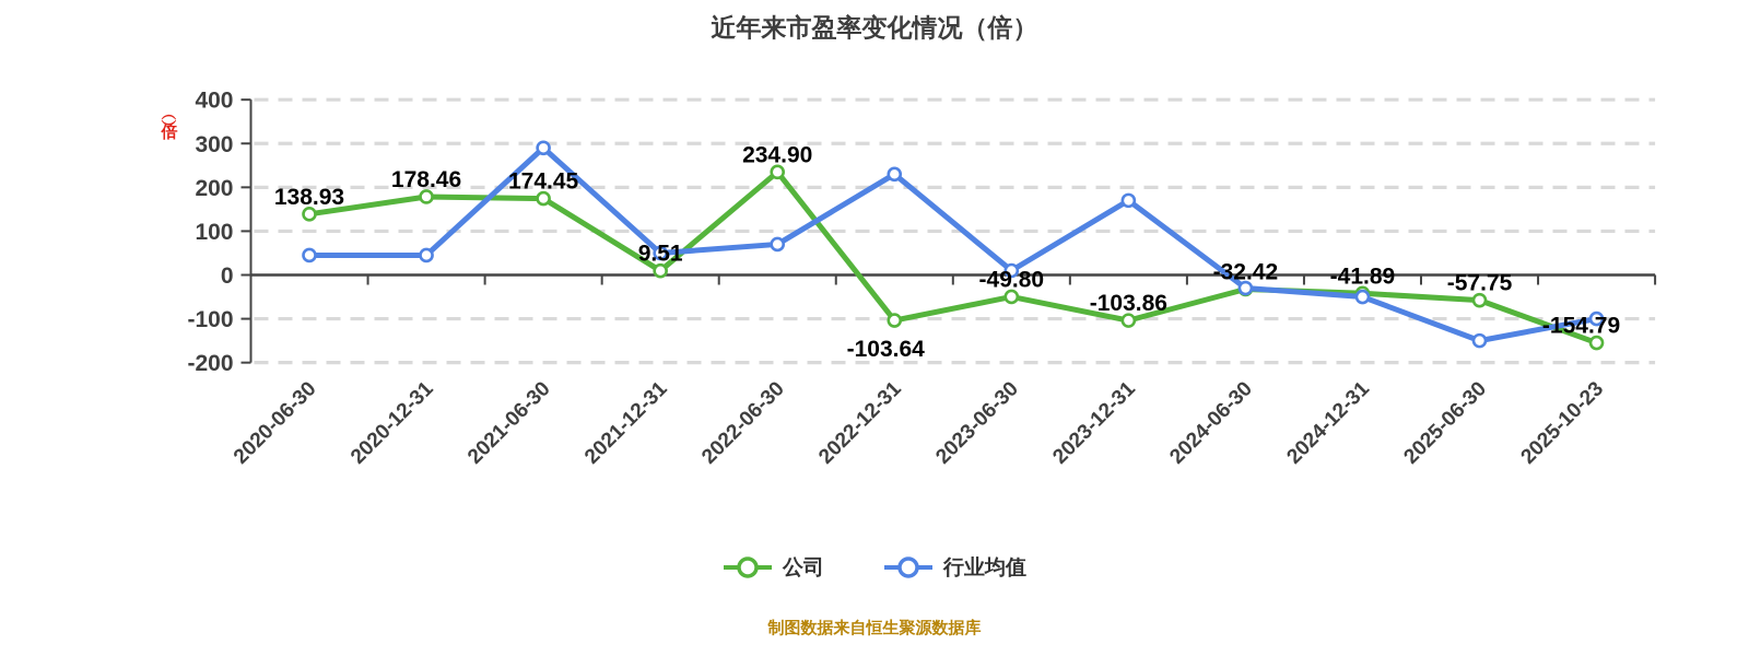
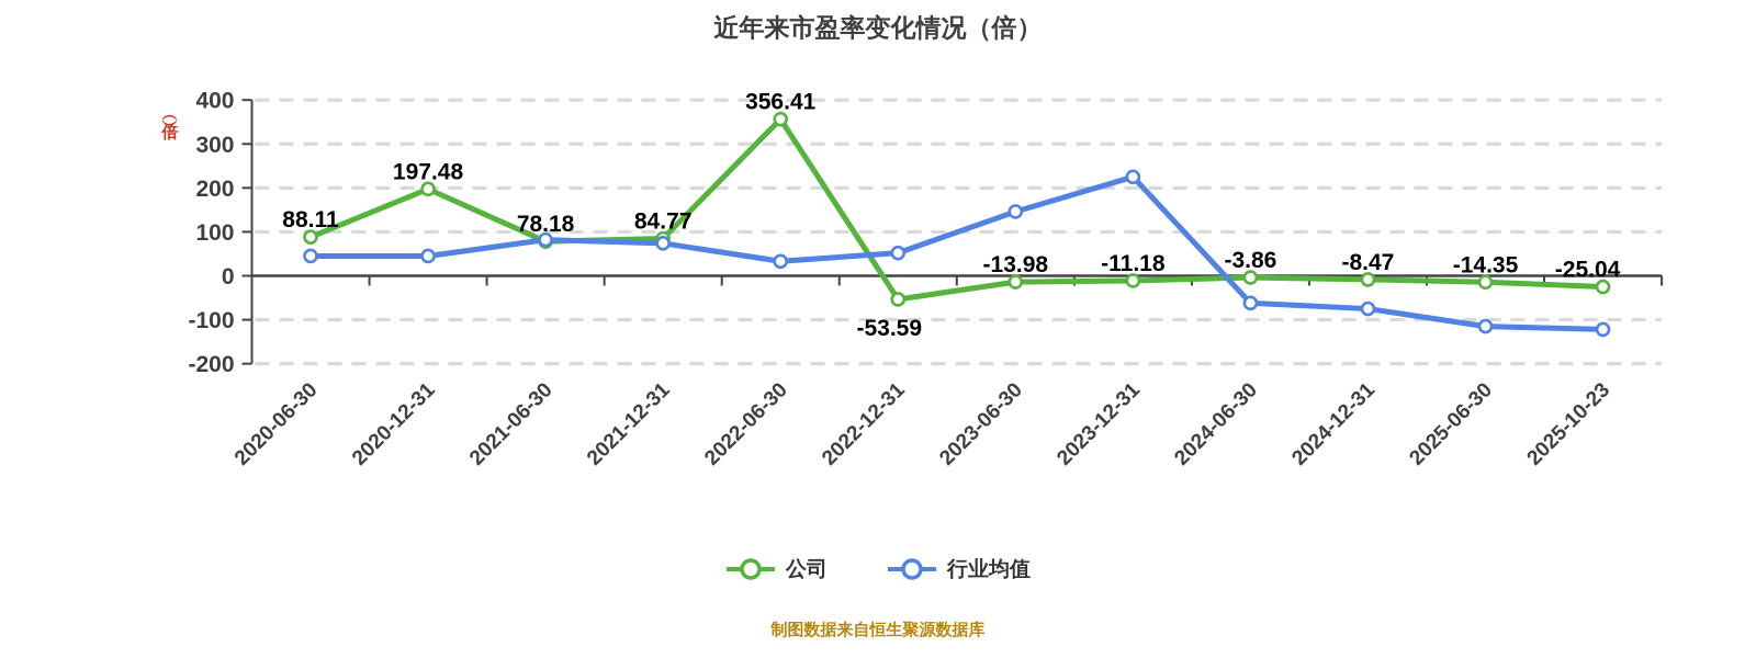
公司/2020-06-30: 138.93 -> 88.11
公司/2020-12-31: 178.46 -> 197.48
公司/2021-06-30: 174.45 -> 78.18
行业均值/2021-06-30: 290 -> 80
公司/2021-12-31: 9.51 -> 84.77
行业均值/2021-12-31: 50 -> 70
公司/2022-06-30: 234.90 -> 356.41
行业均值/2022-06-30: 70 -> 30
公司/2022-12-31: -103.64 -> -53.59
行业均值/2022-12-31: 230 -> 50
公司/2023-06-30: -49.80 -> -13.98
行业均值/2023-06-30: 10 -> 150
公司/2023-12-31: -103.86 -> -11.18
行业均值/2023-12-31: 170 -> 220
公司/2024-06-30: -32.42 -> -3.86
行业均值/2024-06-30: -30 -> -60
公司/2024-12-31: -41.89 -> -8.47
行业均值/2024-12-31: -50 -> -80
公司/2025-06-30: -57.75 -> -14.35
行业均值/2025-06-30: -150 -> -120
公司/2025-10-23: -154.79 -> -25.04
行业均值/2025-10-23: -100 -> -120
